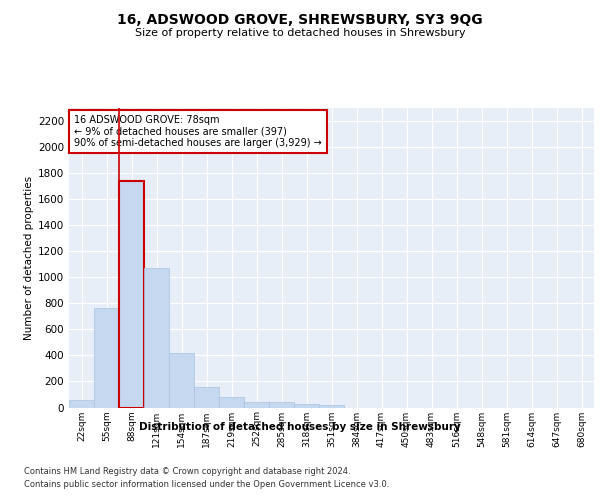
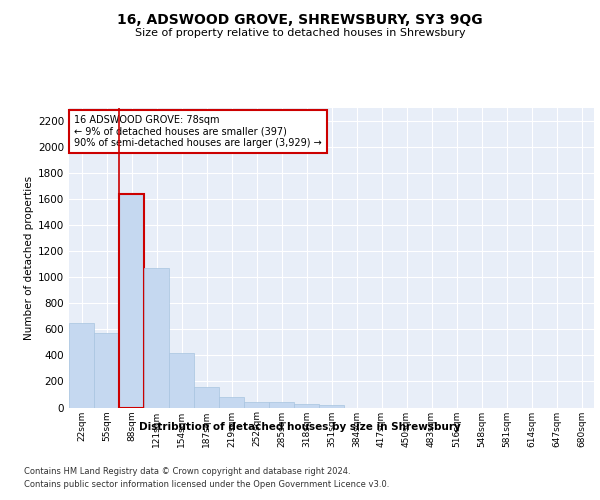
22sqm: 60 -> 650
55sqm: 760 -> 570
88sqm: 1740 -> 1640
